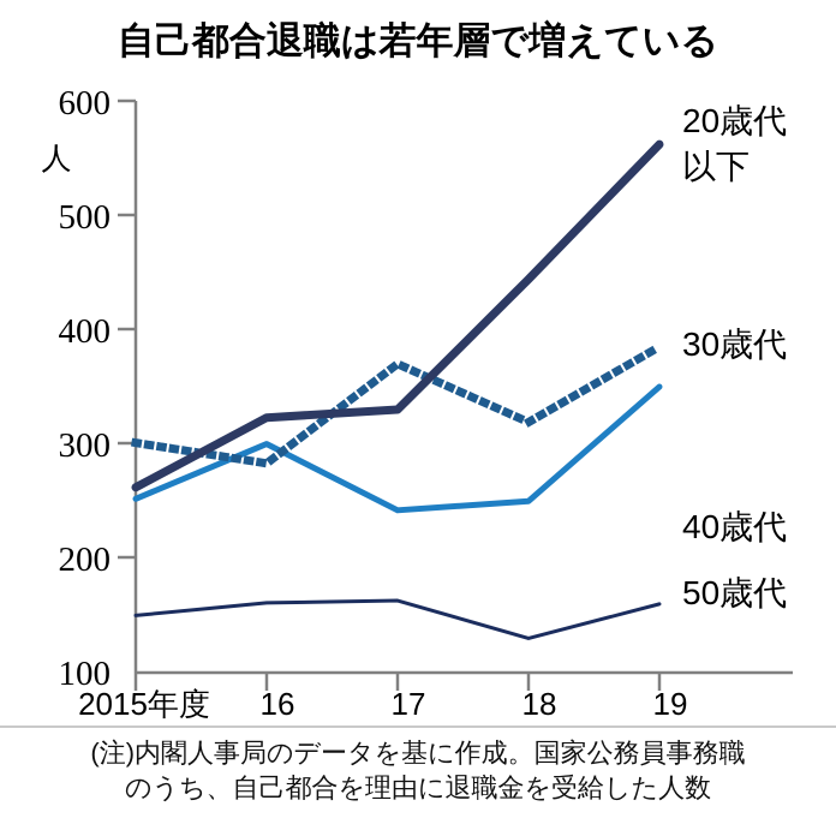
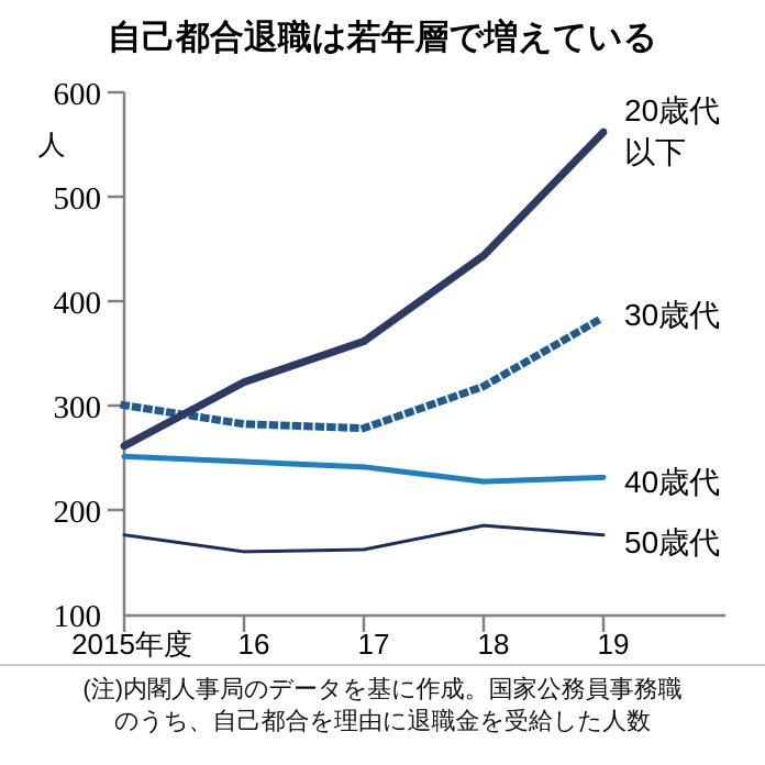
50歳代/2015年度: 150 -> 180
40歳代/16: 300 -> 250
20歳代以下/17: 330 -> 360
30歳代/17: 370 -> 280
40歳代/18: 250 -> 230
50歳代/18: 130 -> 190
40歳代/19: 350 -> 230
50歳代/19: 160 -> 180
